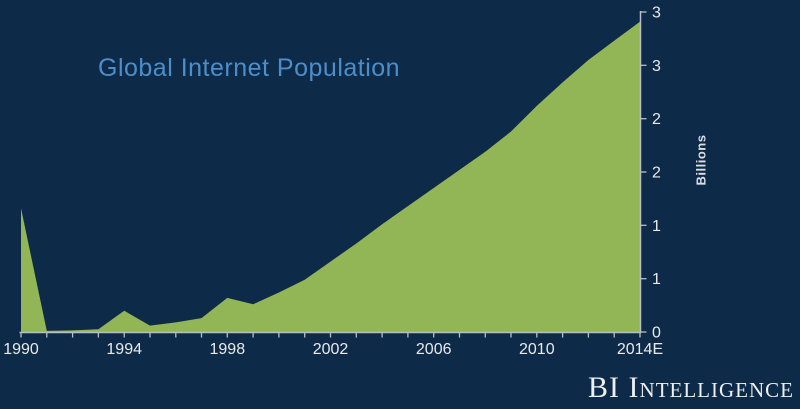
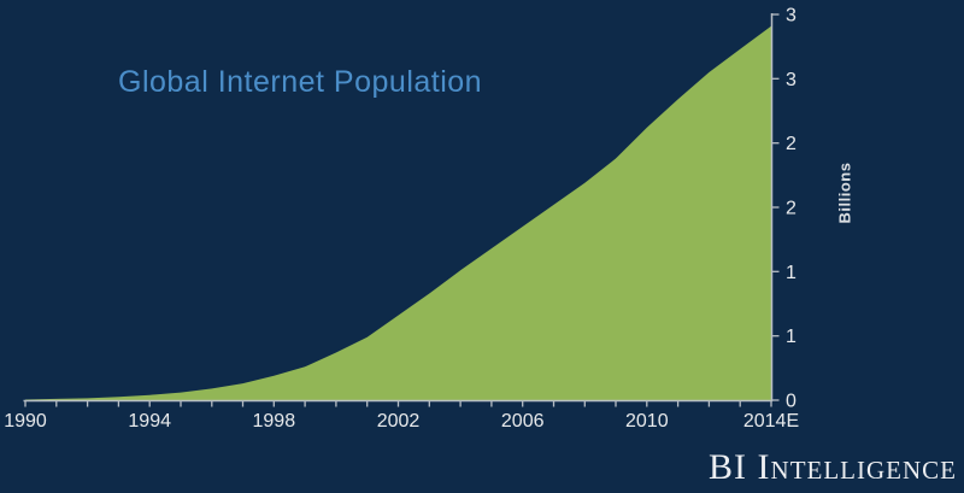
1990: 1.16 -> 0.01
1994: 0.20 -> 0.04
1998: 0.32 -> 0.19
